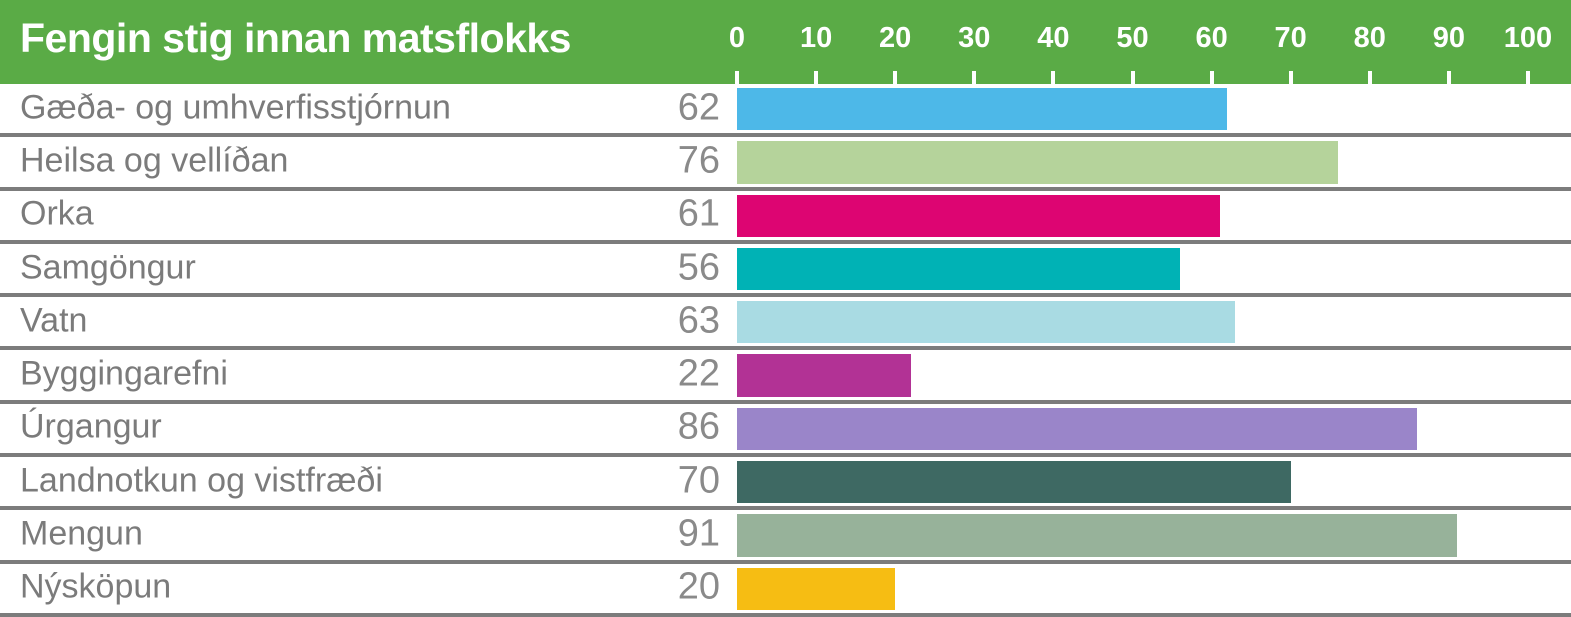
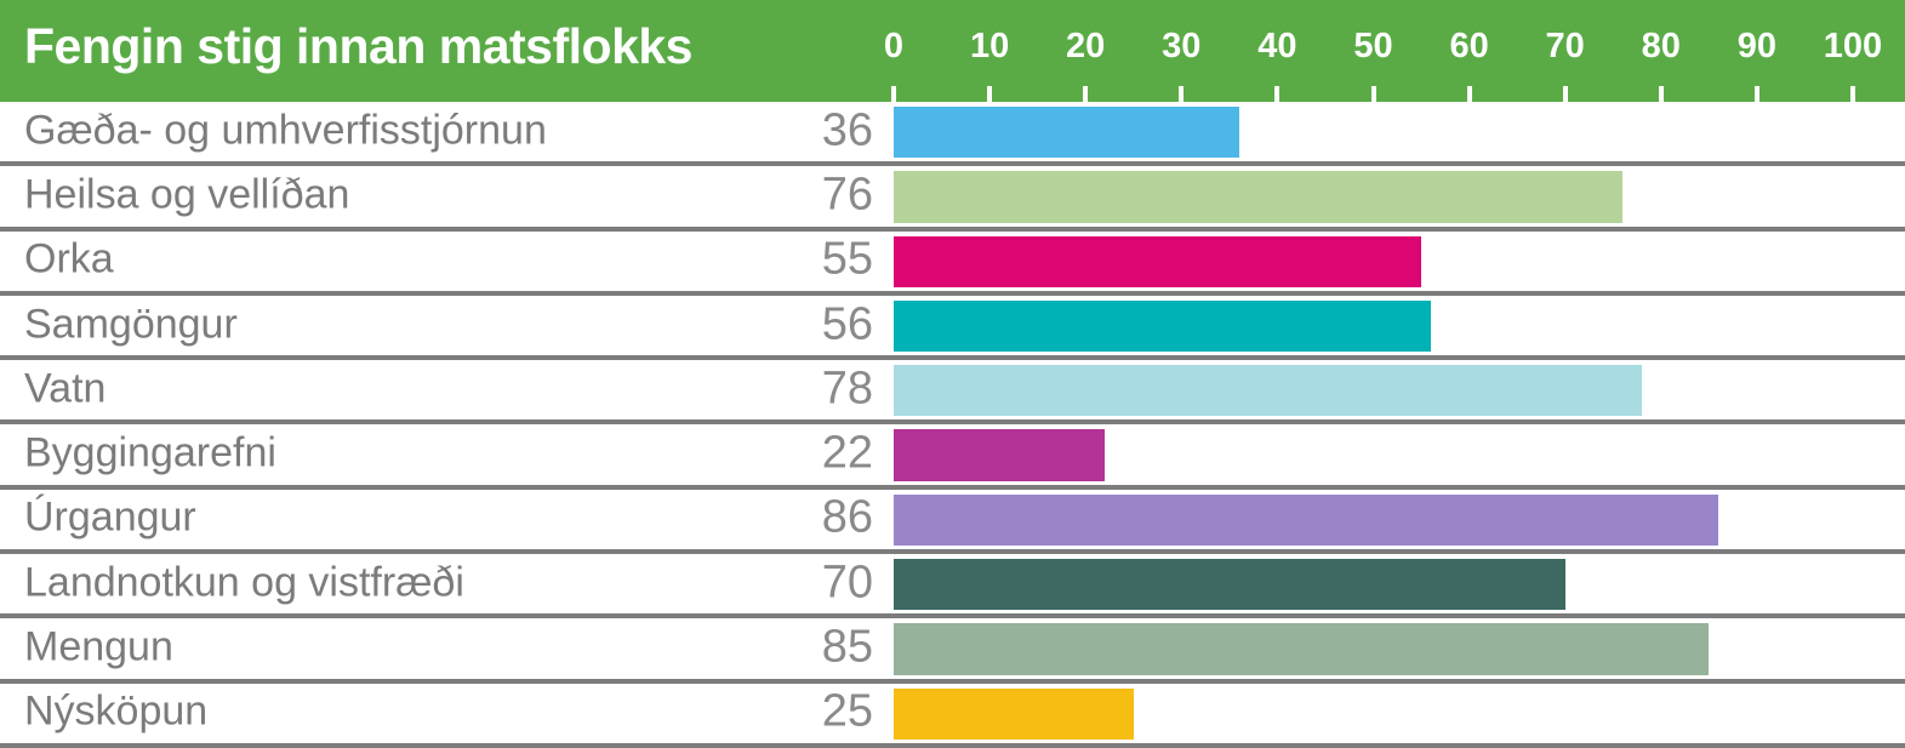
Gæða- og umhverfisstjórnun: 62 -> 36
Orka: 61 -> 55
Vatn: 63 -> 78
Mengun: 91 -> 85
Nýsköpun: 20 -> 25
